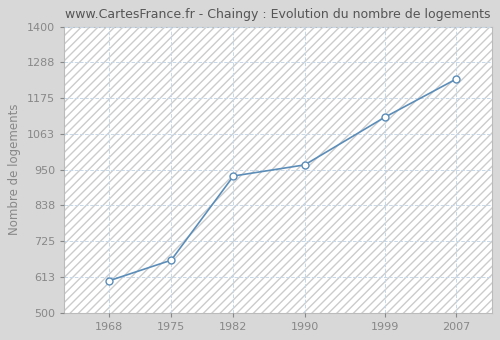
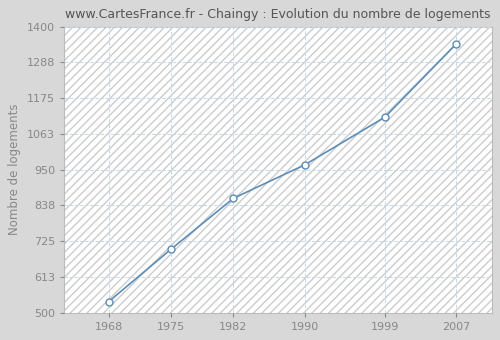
1968: 600 -> 535
1975: 665 -> 700
1982: 930 -> 860
2007: 1235 -> 1345
